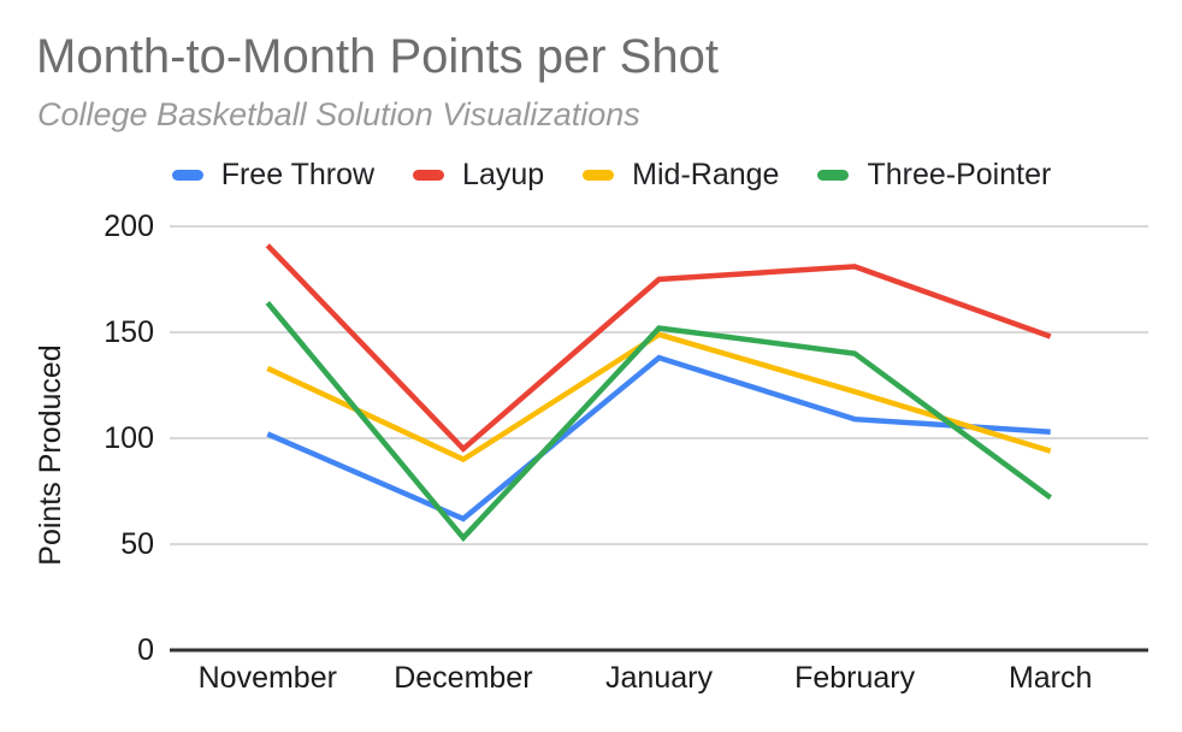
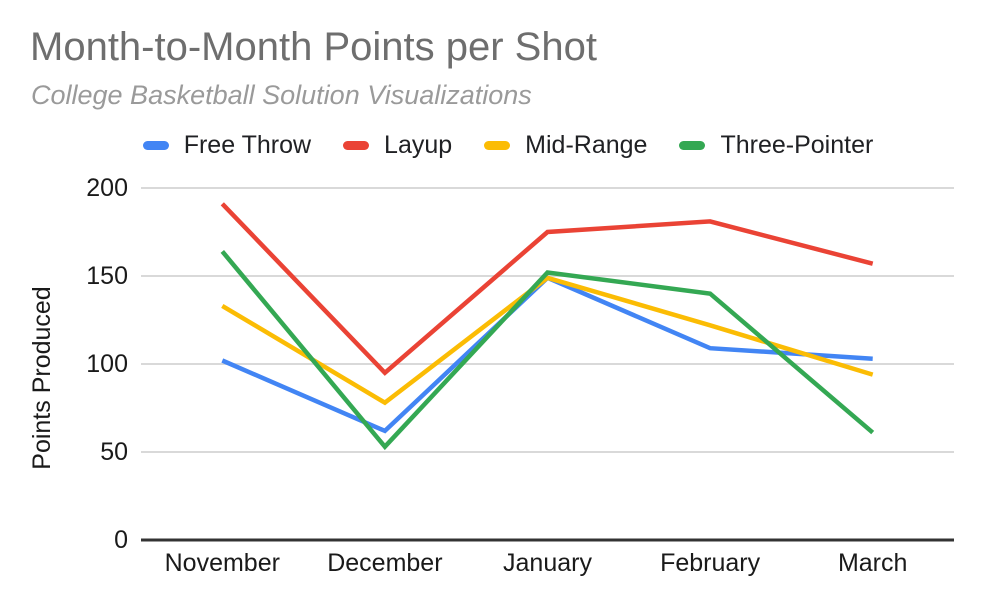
Mid-Range/December: 90 -> 78
Free Throw/January: 138 -> 149
Layup/March: 148 -> 157
Three-Pointer/March: 72 -> 61
